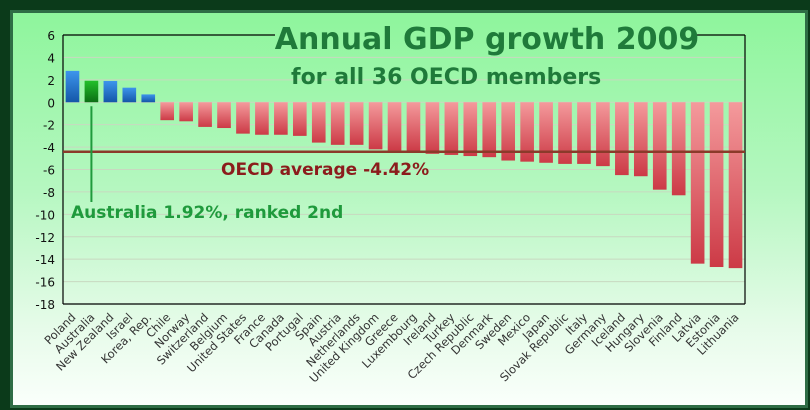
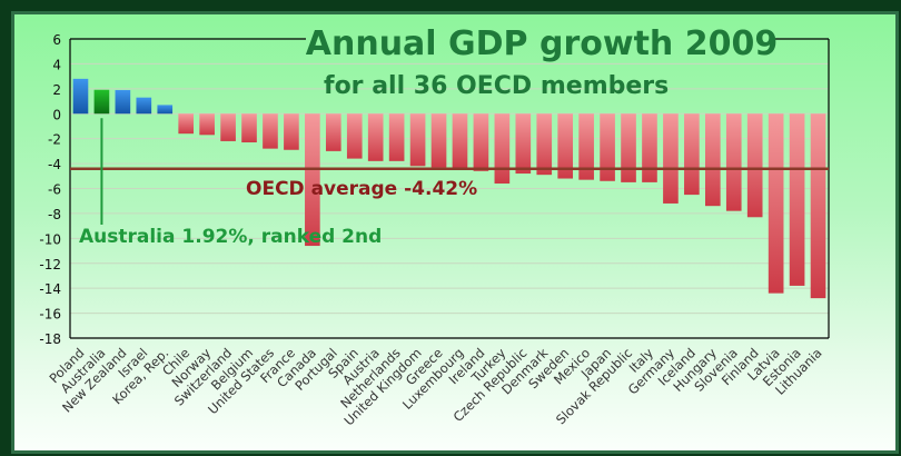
Canada: -2.9 -> -10.6
Turkey: -4.7 -> -5.6
Germany: -5.7 -> -7.2
Hungary: -6.6 -> -7.4
Estonia: -14.7 -> -13.8
